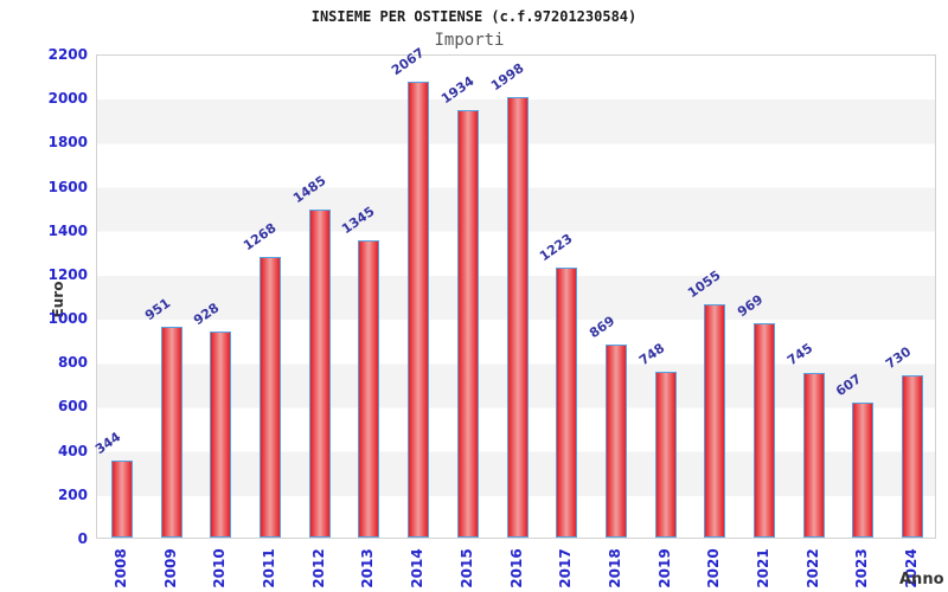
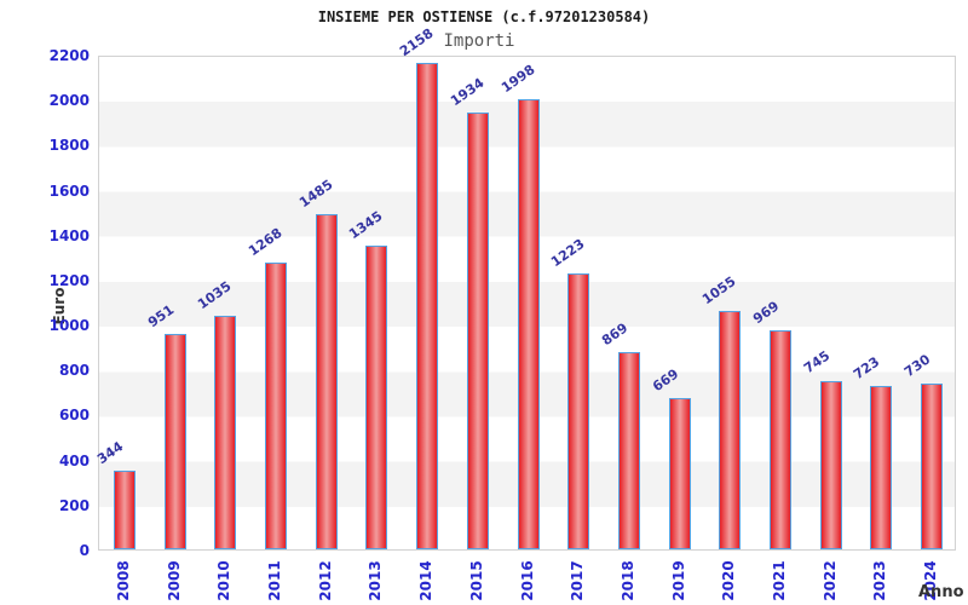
2010: 928 -> 1035
2014: 2067 -> 2158
2019: 748 -> 669
2023: 607 -> 723
